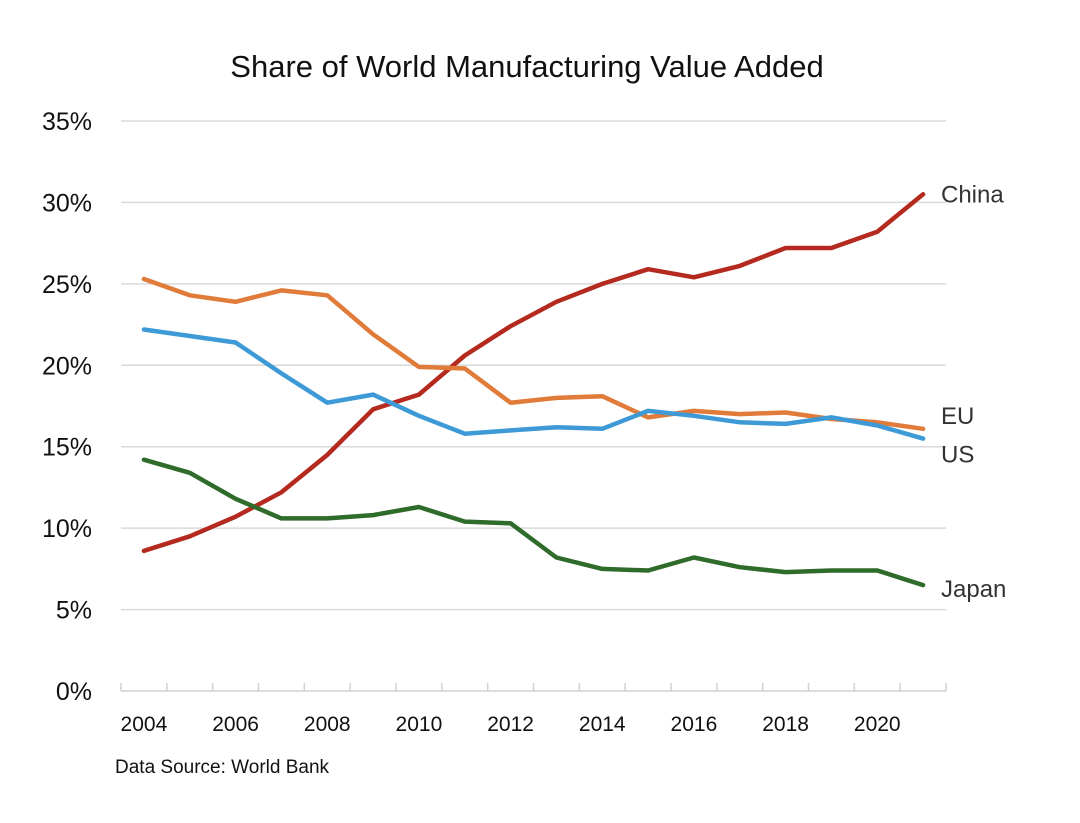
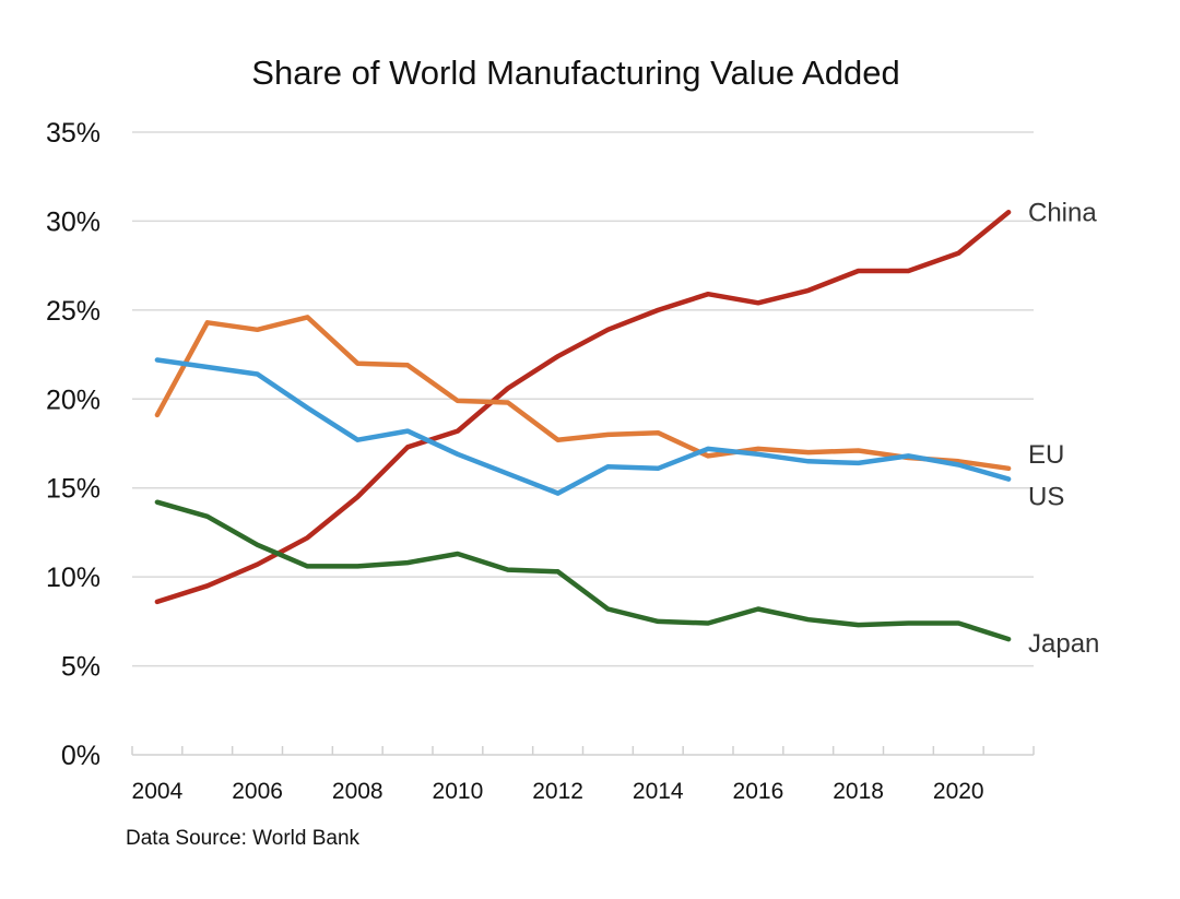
EU/2004: 25.3% -> 19.1%
EU/2008: 24.3% -> 22.0%
US/2012: 16.0% -> 14.7%
